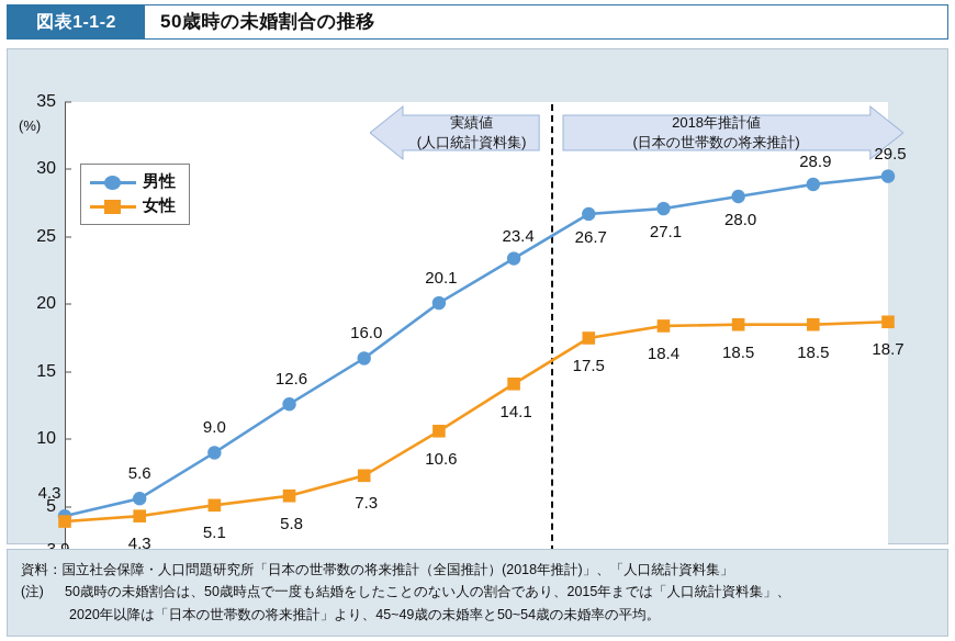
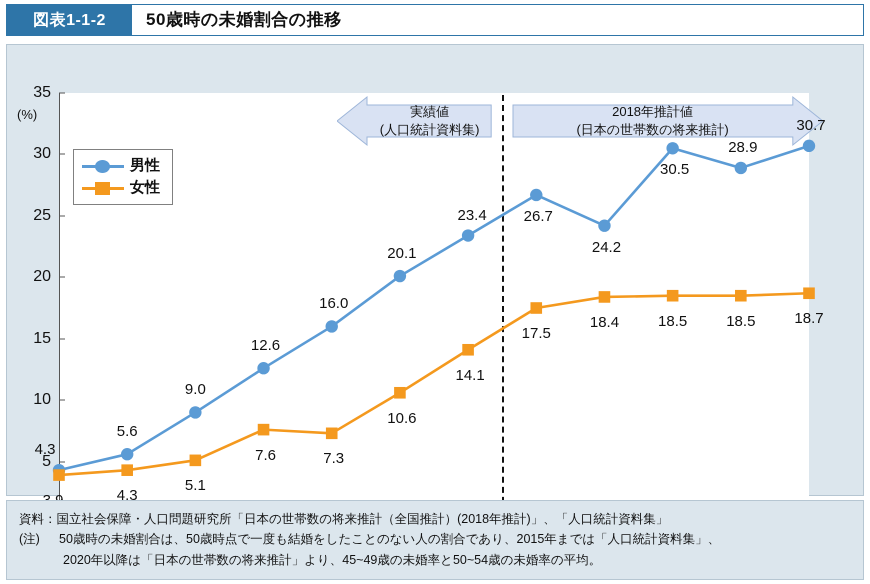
女性/2000: 5.8 -> 7.6
男性/2025: 27.1 -> 24.2
男性/2030: 28.0 -> 30.5
男性/2040: 29.5 -> 30.7
